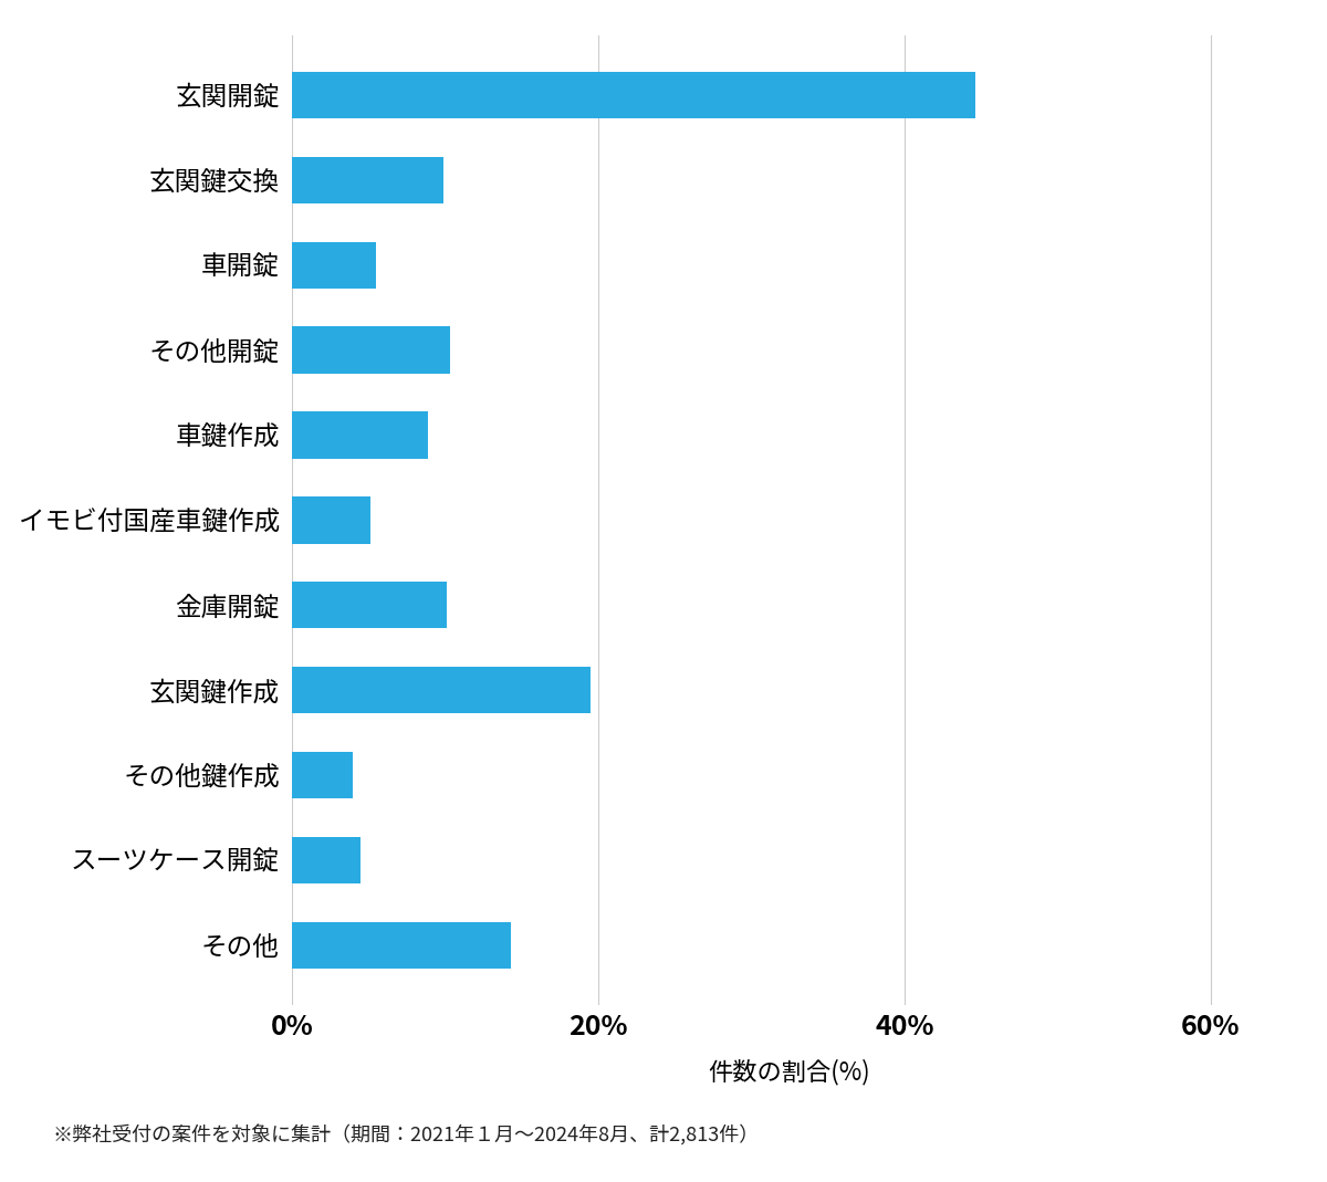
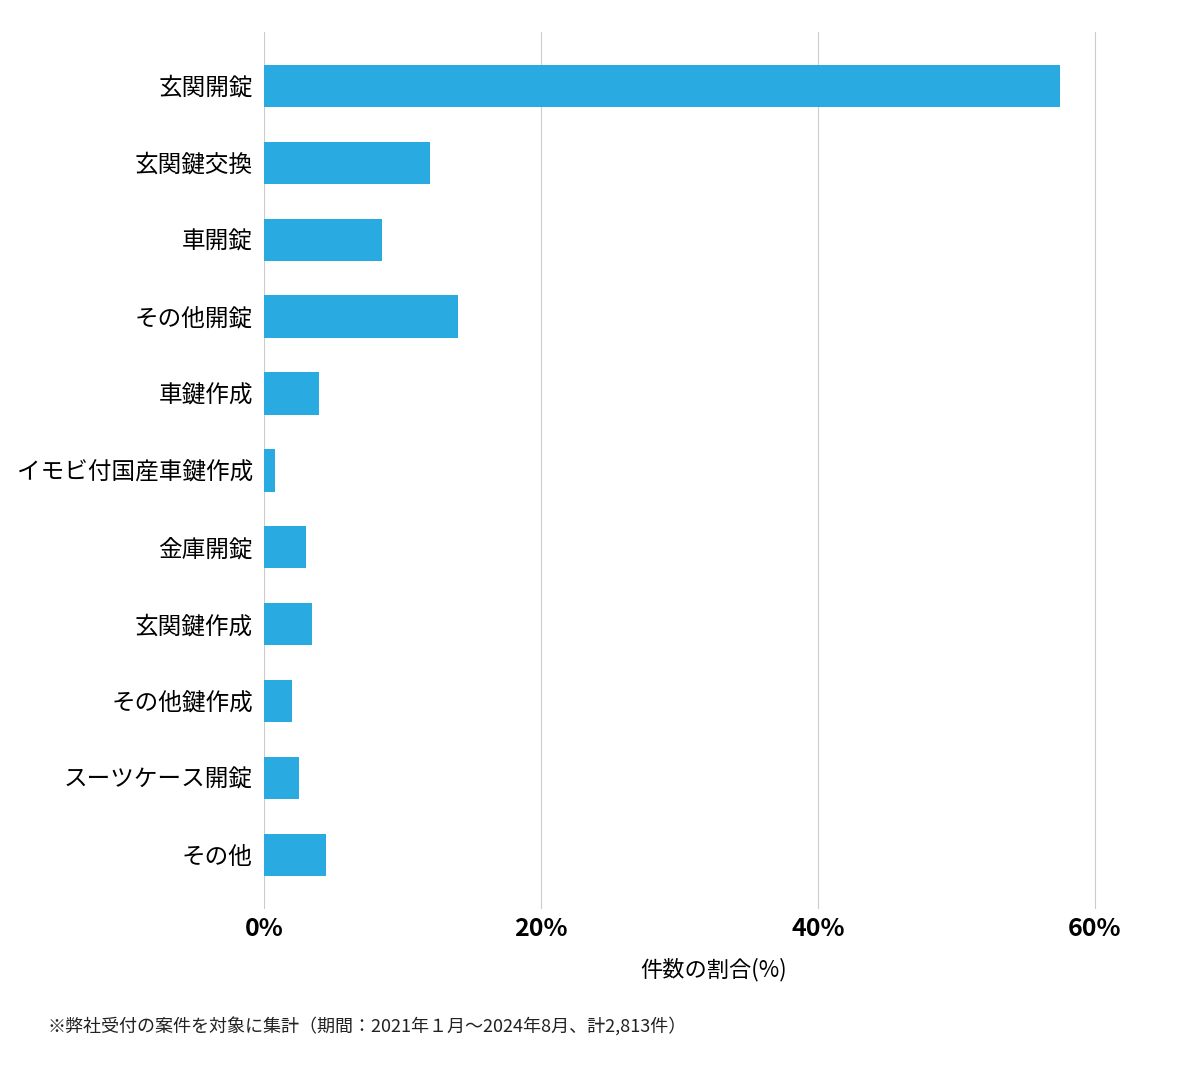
玄関開錠: 44.6% -> 57.5%
玄関鍵交換: 9.9% -> 12.0%
車開錠: 5.5% -> 8.5%
その他開錠: 10.3% -> 14.0%
車鍵作成: 8.9% -> 4.0%
イモビ付国産車鍵作成: 5.1% -> 0.8%
金庫開錠: 10.1% -> 3.0%
玄関鍵作成: 19.5% -> 3.5%
その他鍵作成: 4.0% -> 2.0%
スーツケース開錠: 4.5% -> 2.5%
その他: 14.3% -> 4.5%
